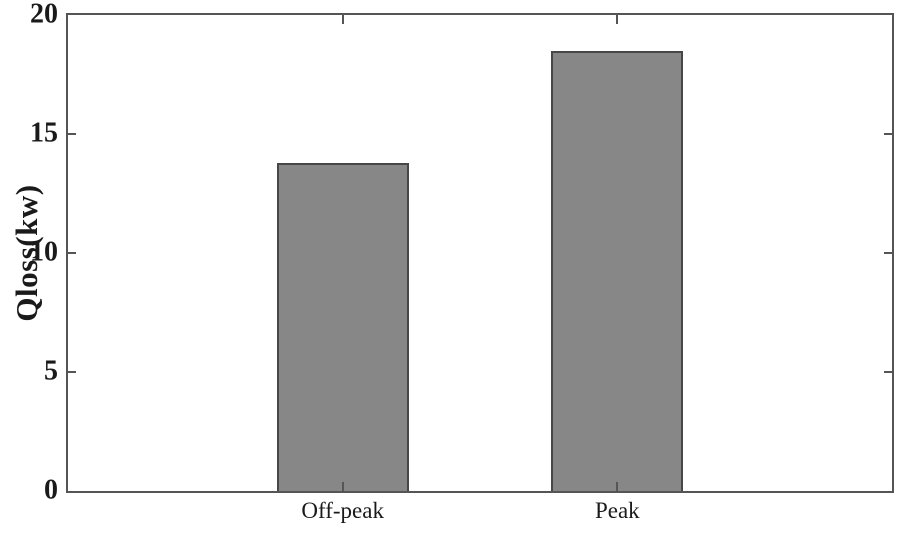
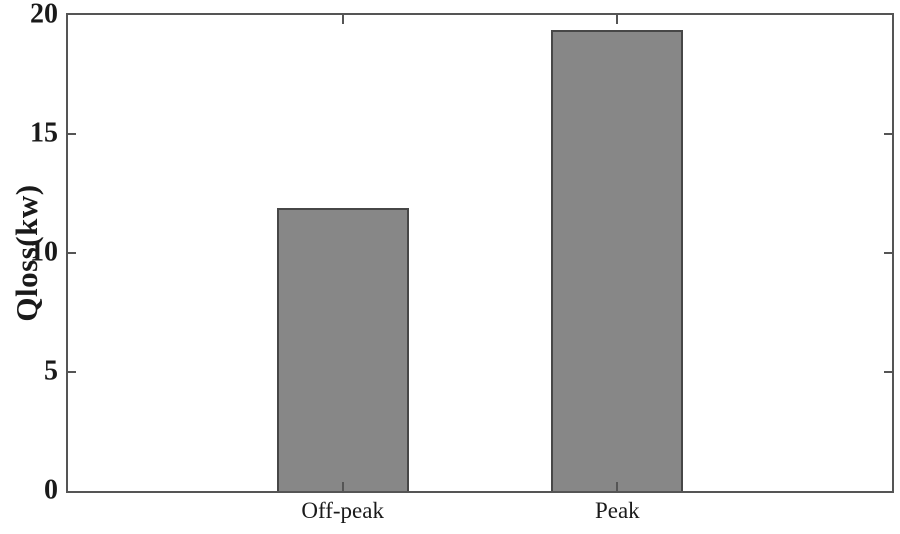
Off-peak: 13.8 -> 11.9
Peak: 18.5 -> 19.4
